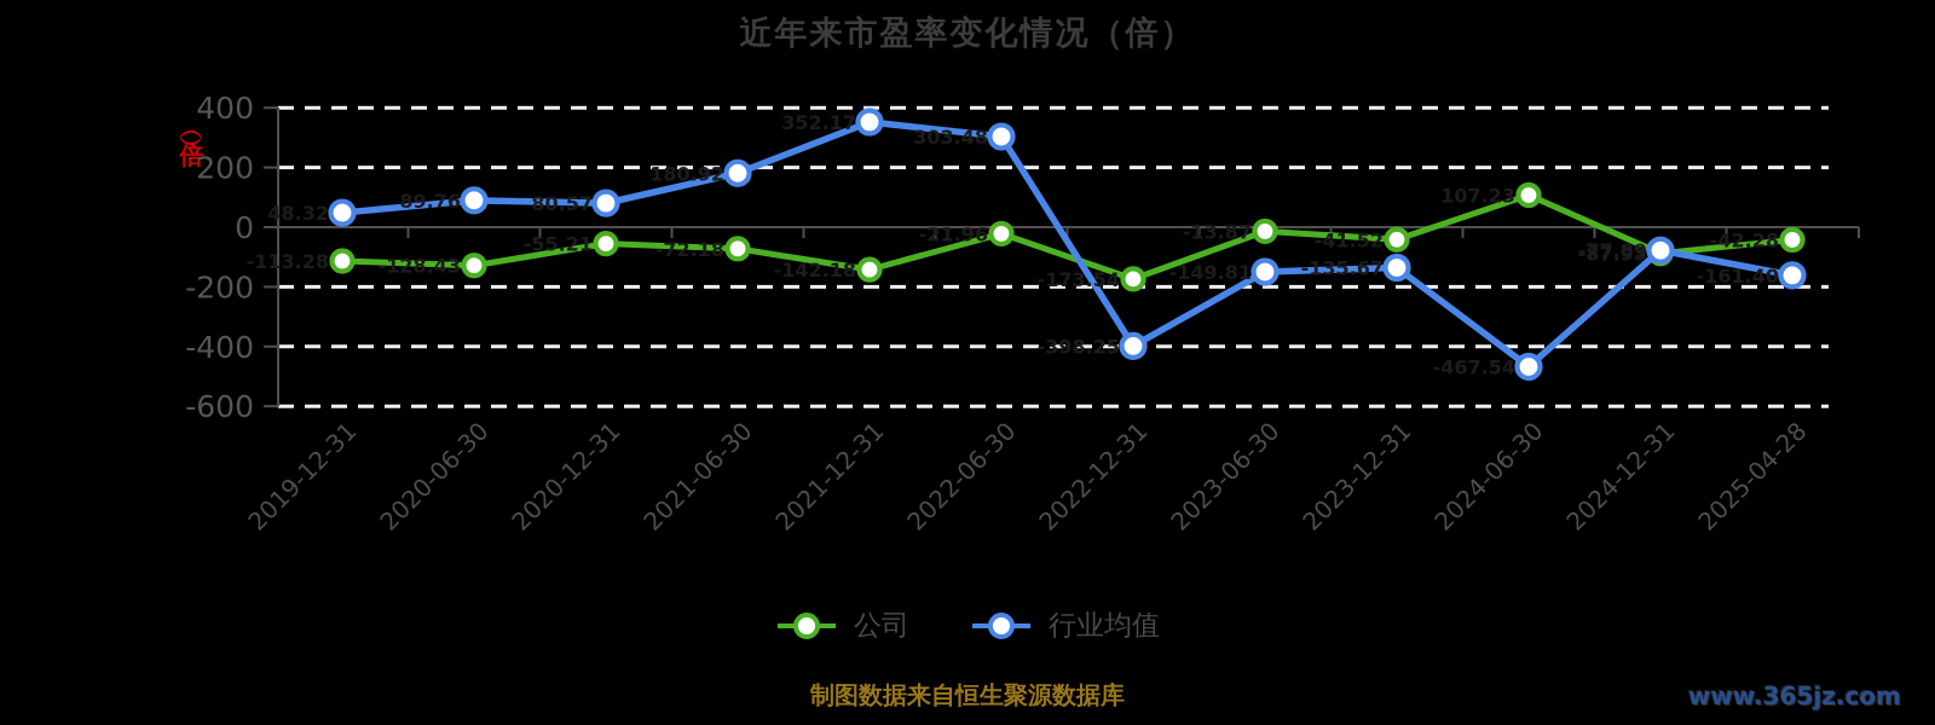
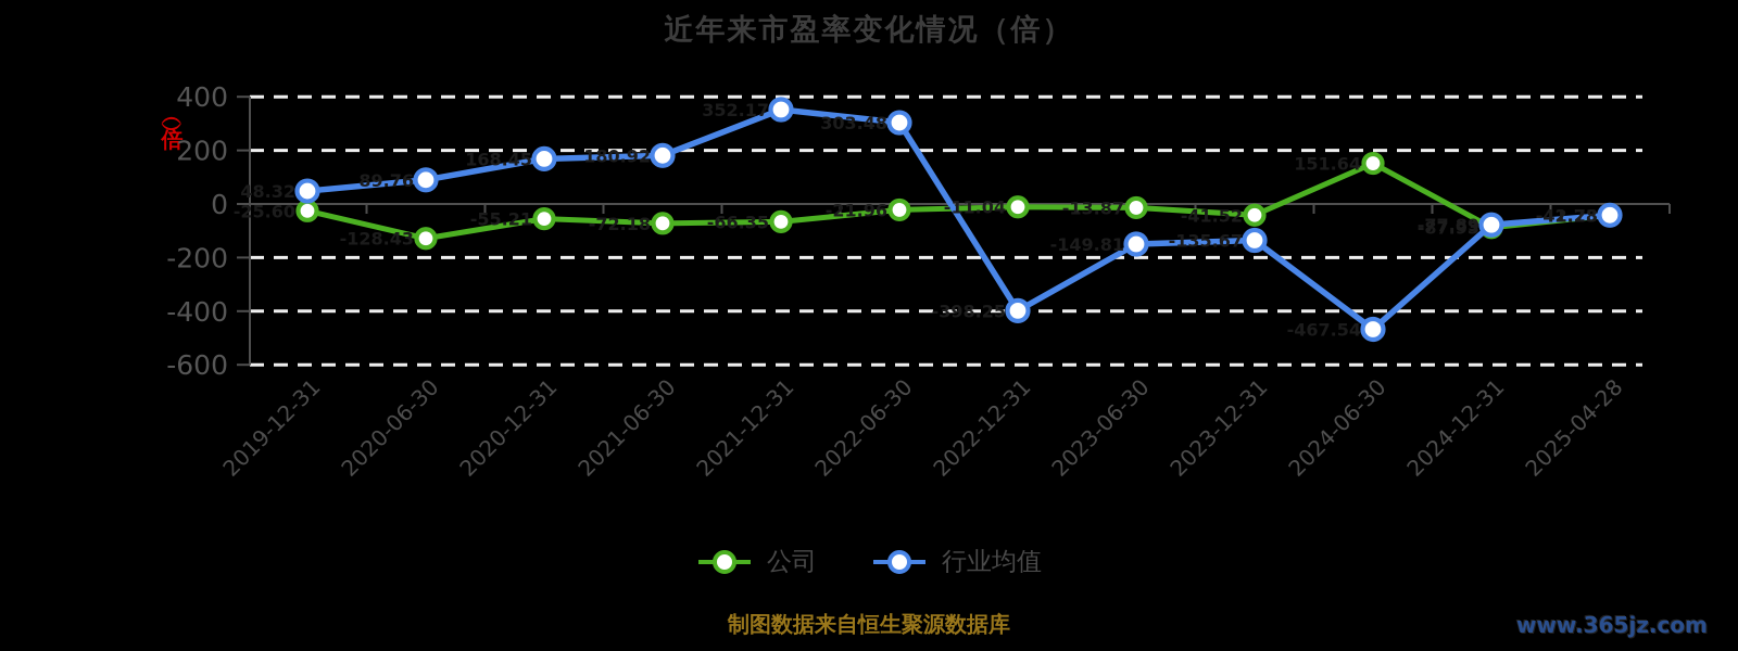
公司/2019-12-31: -113.28 -> -25.60
行业均值/2020-12-31: 80.57 -> 168.45
公司/2021-12-31: -142.18 -> -66.35
公司/2022-12-31: -173.54 -> -11.04
公司/2024-06-30: 107.23 -> 151.64
行业均值/2025-04-28: -161.40 -> -41.73
